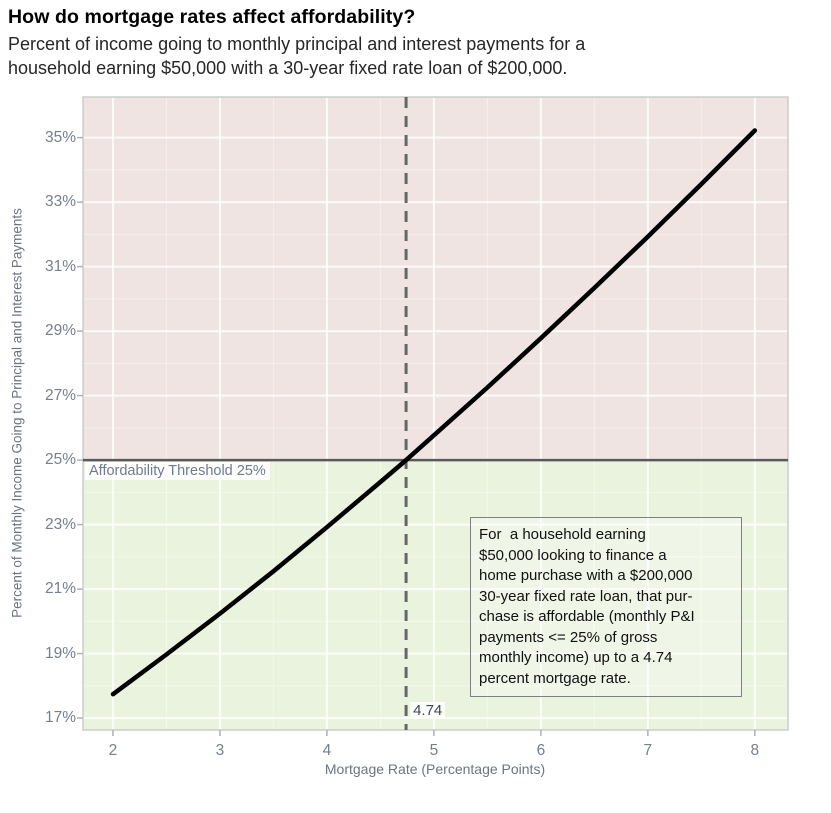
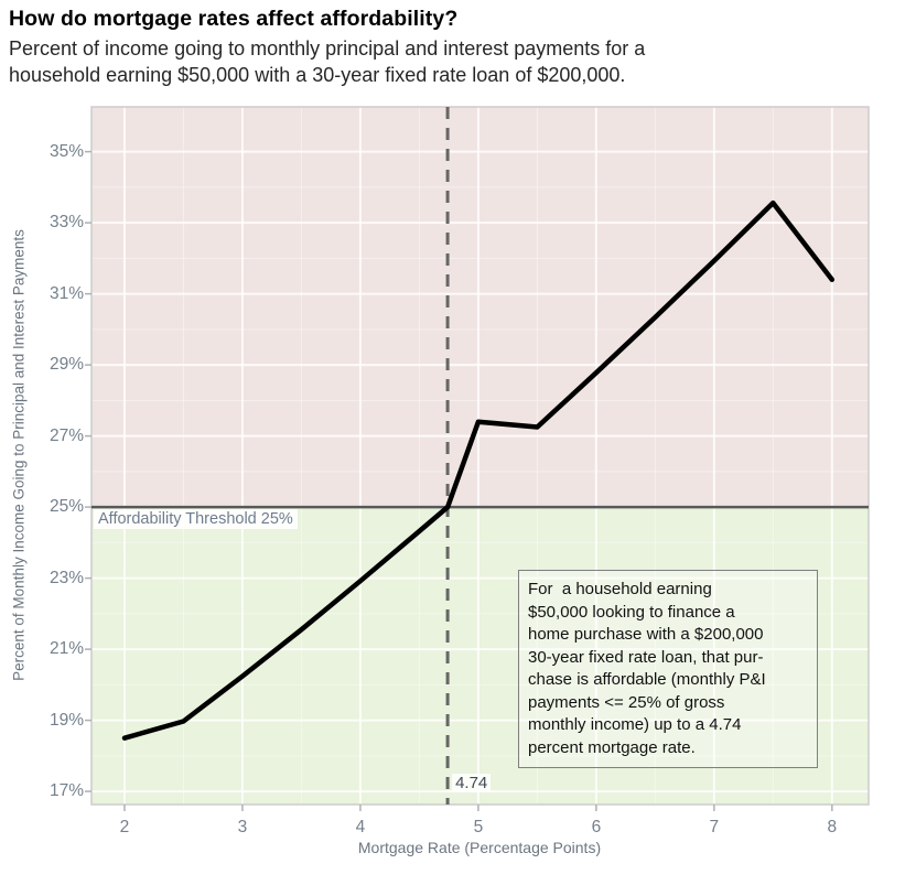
2: 17.7% -> 18.5%
5: 25.8% -> 27.4%
8: 35.2% -> 31.4%
